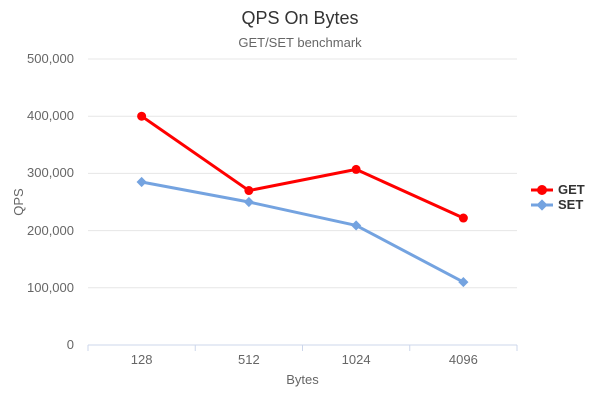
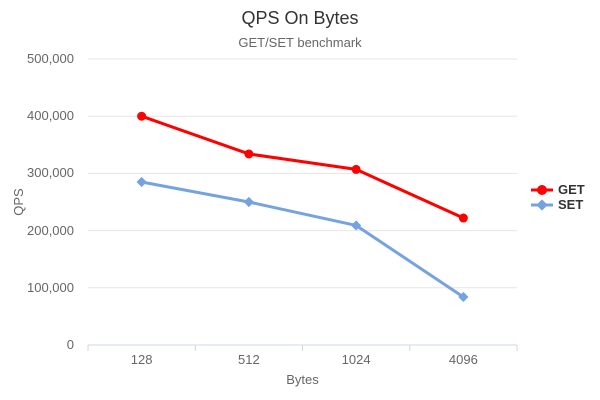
GET/512: 270000 -> 330000
SET/4096: 110000 -> 80000
